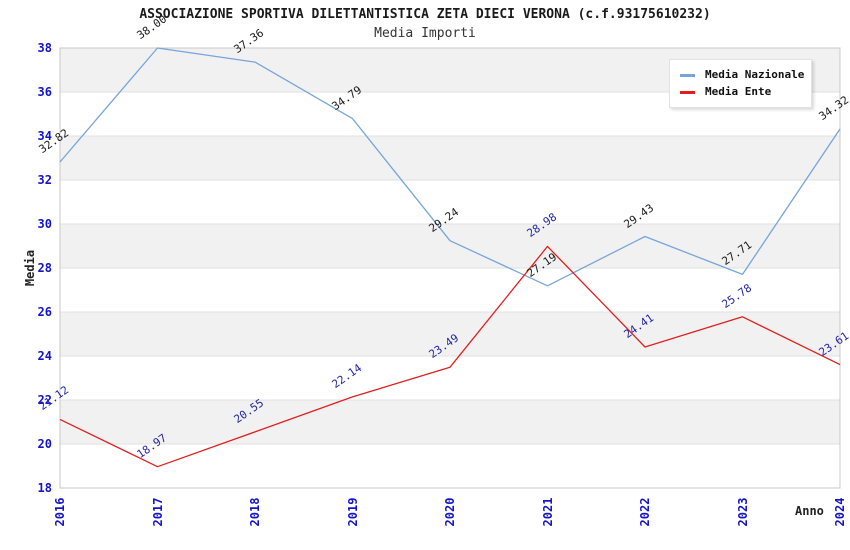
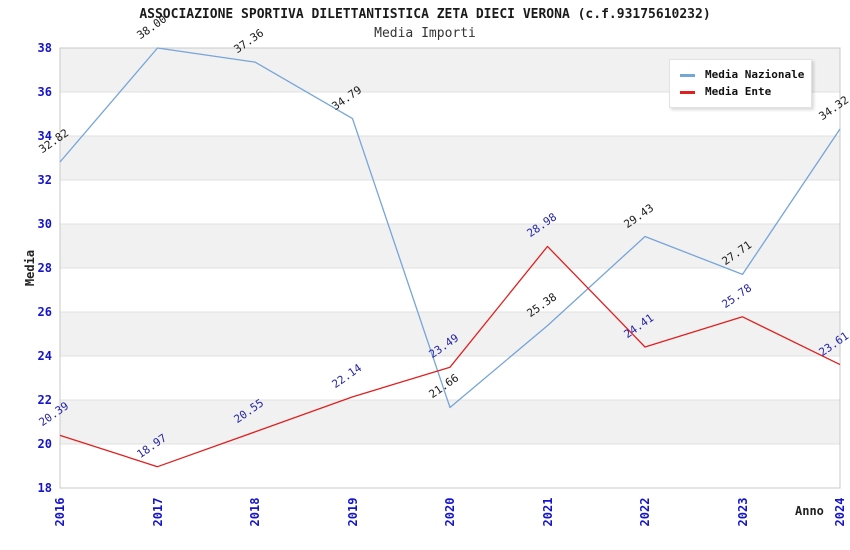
Media Ente/2016: 21.12 -> 20.39
Media Nazionale/2020: 29.24 -> 21.66
Media Nazionale/2021: 27.19 -> 25.38
